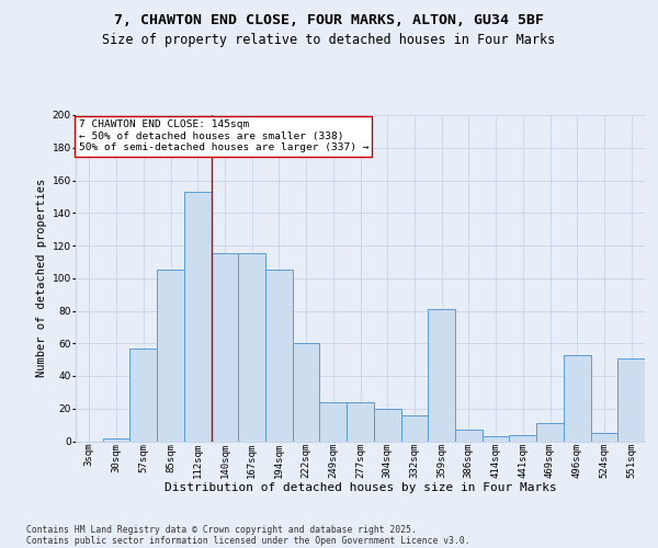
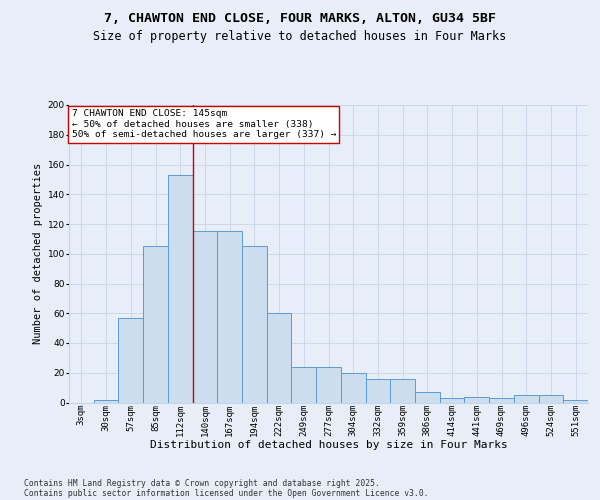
359sqm: 81 -> 16
469sqm: 11 -> 3
496sqm: 53 -> 5
551sqm: 51 -> 2
